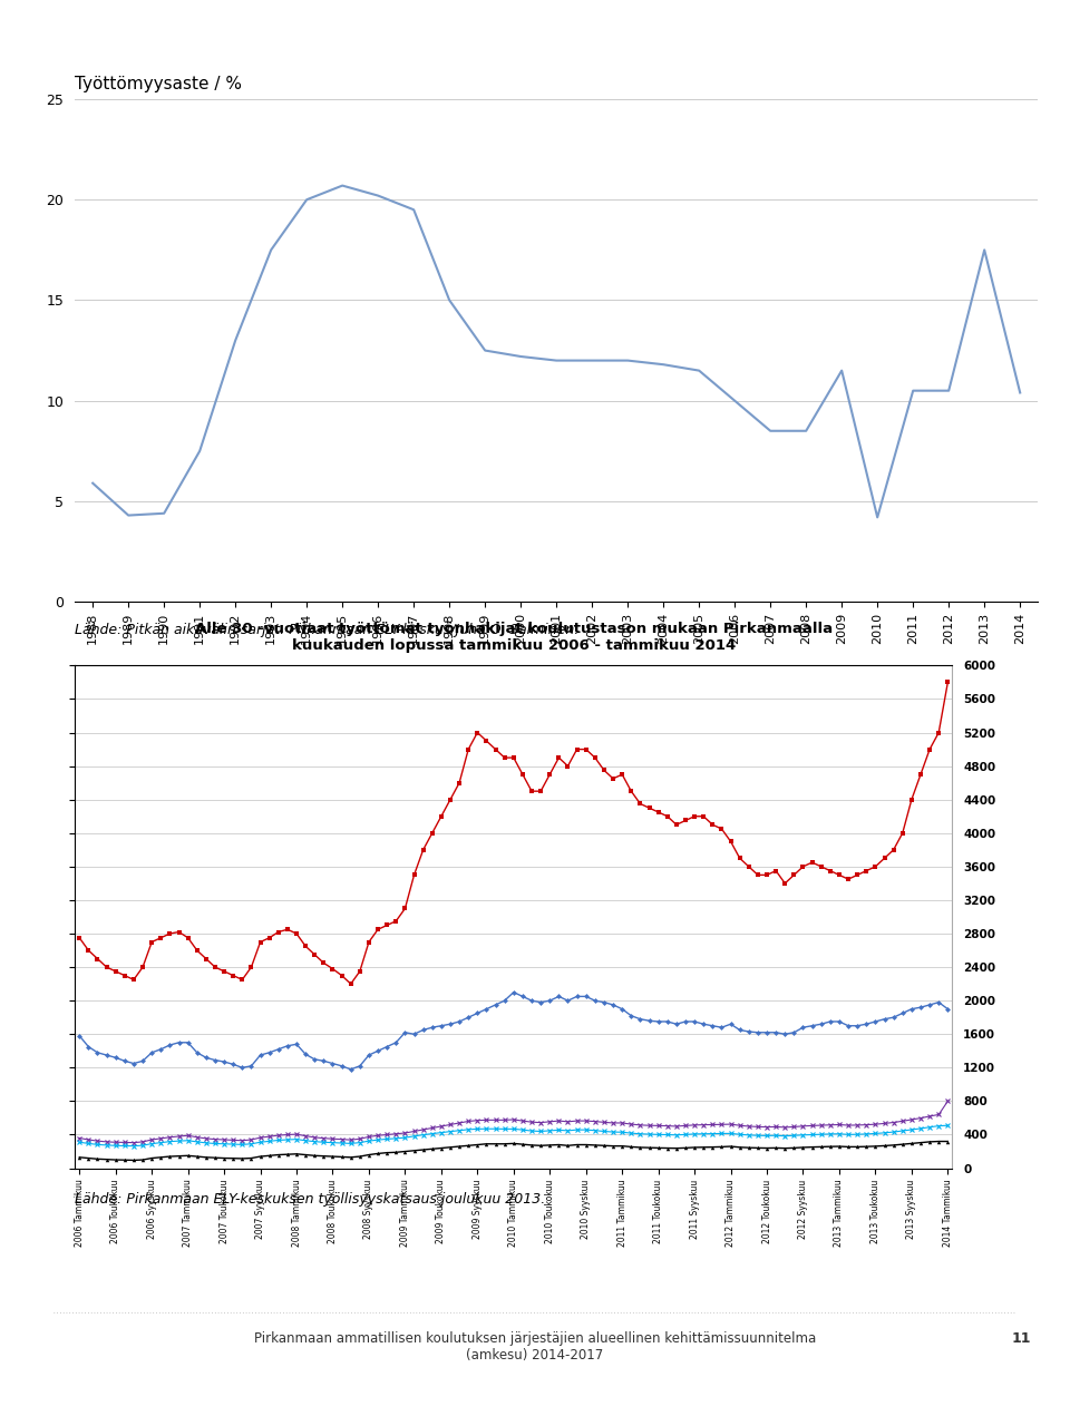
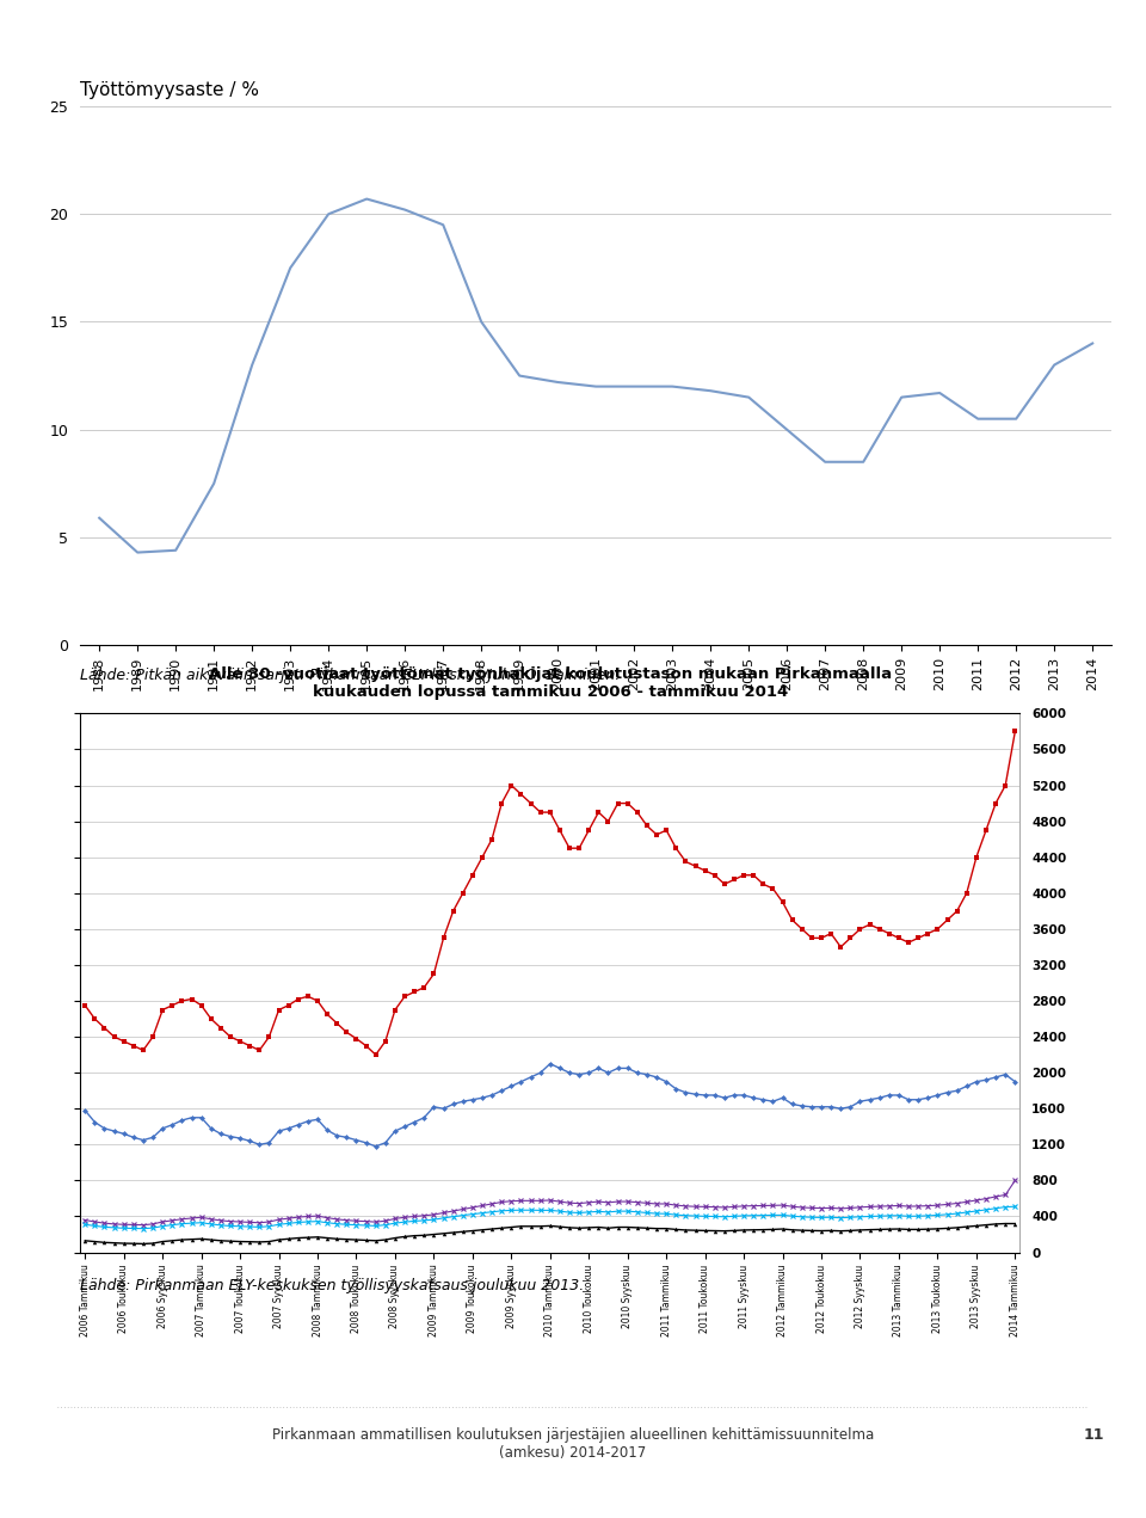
2010: 4.2 -> 11.7
2013: 17.5 -> 13.0
2014: 10.4 -> 14.0
